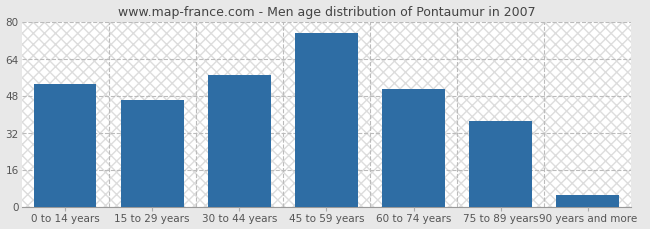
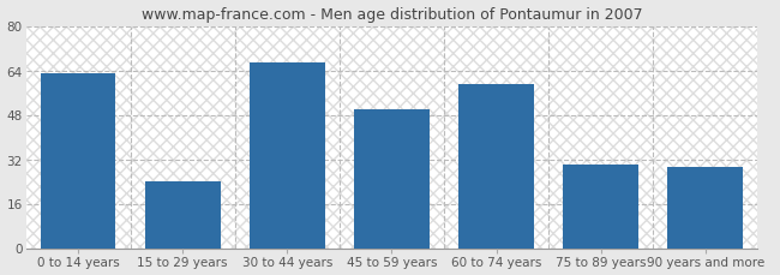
0 to 14 years: 53 -> 63
15 to 29 years: 46 -> 24
30 to 44 years: 57 -> 67
45 to 59 years: 75 -> 50
60 to 74 years: 51 -> 59
75 to 89 years: 37 -> 30
90 years and more: 5 -> 29
